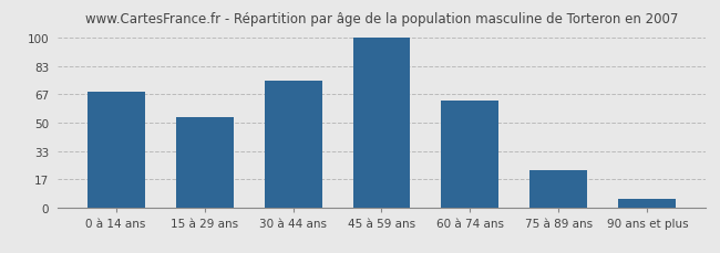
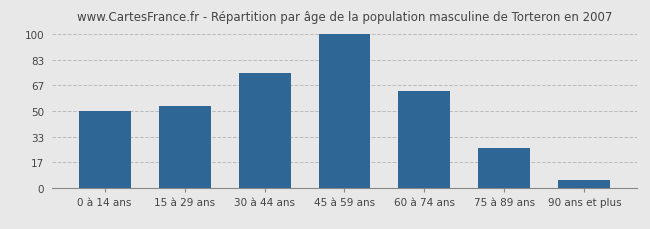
0 à 14 ans: 68 -> 50
75 à 89 ans: 22 -> 26
